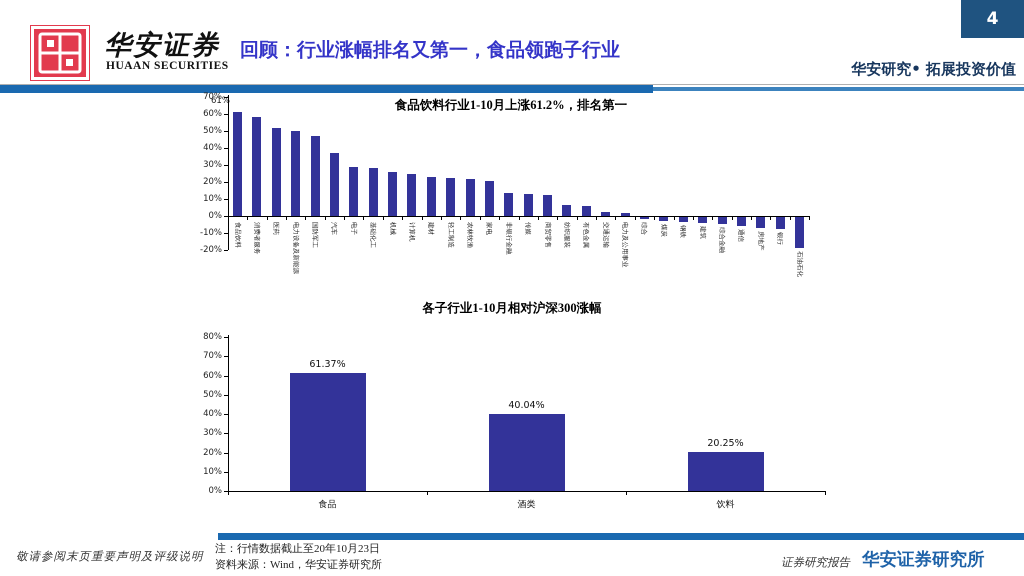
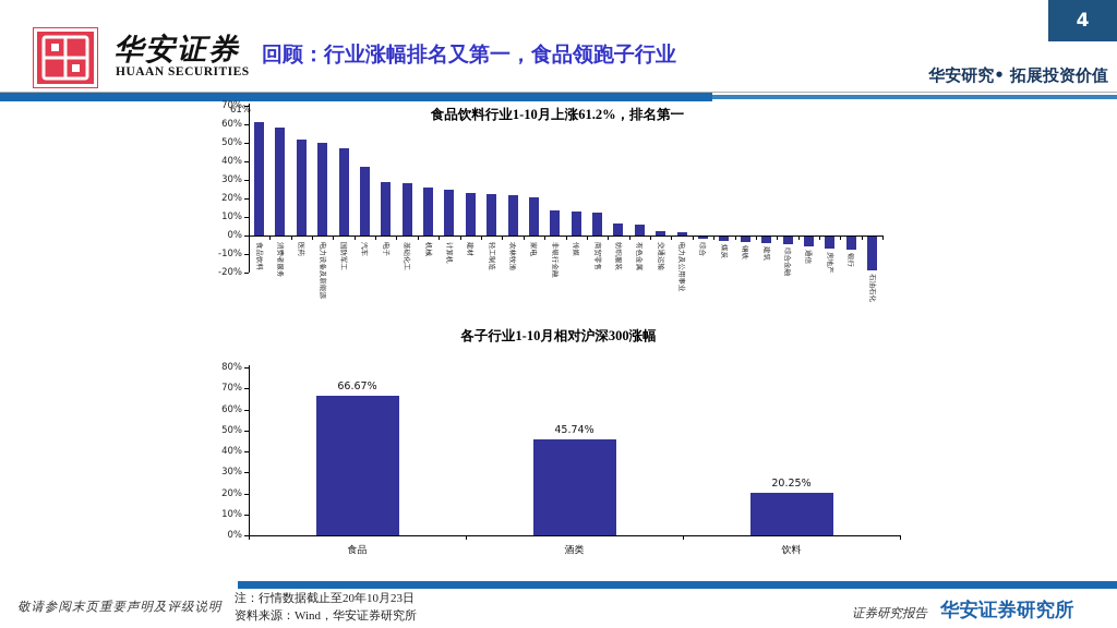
各子行业1-10月相对沪深300涨幅/食品: 61.37% -> 66.67%
各子行业1-10月相对沪深300涨幅/酒类: 40.04% -> 45.74%
